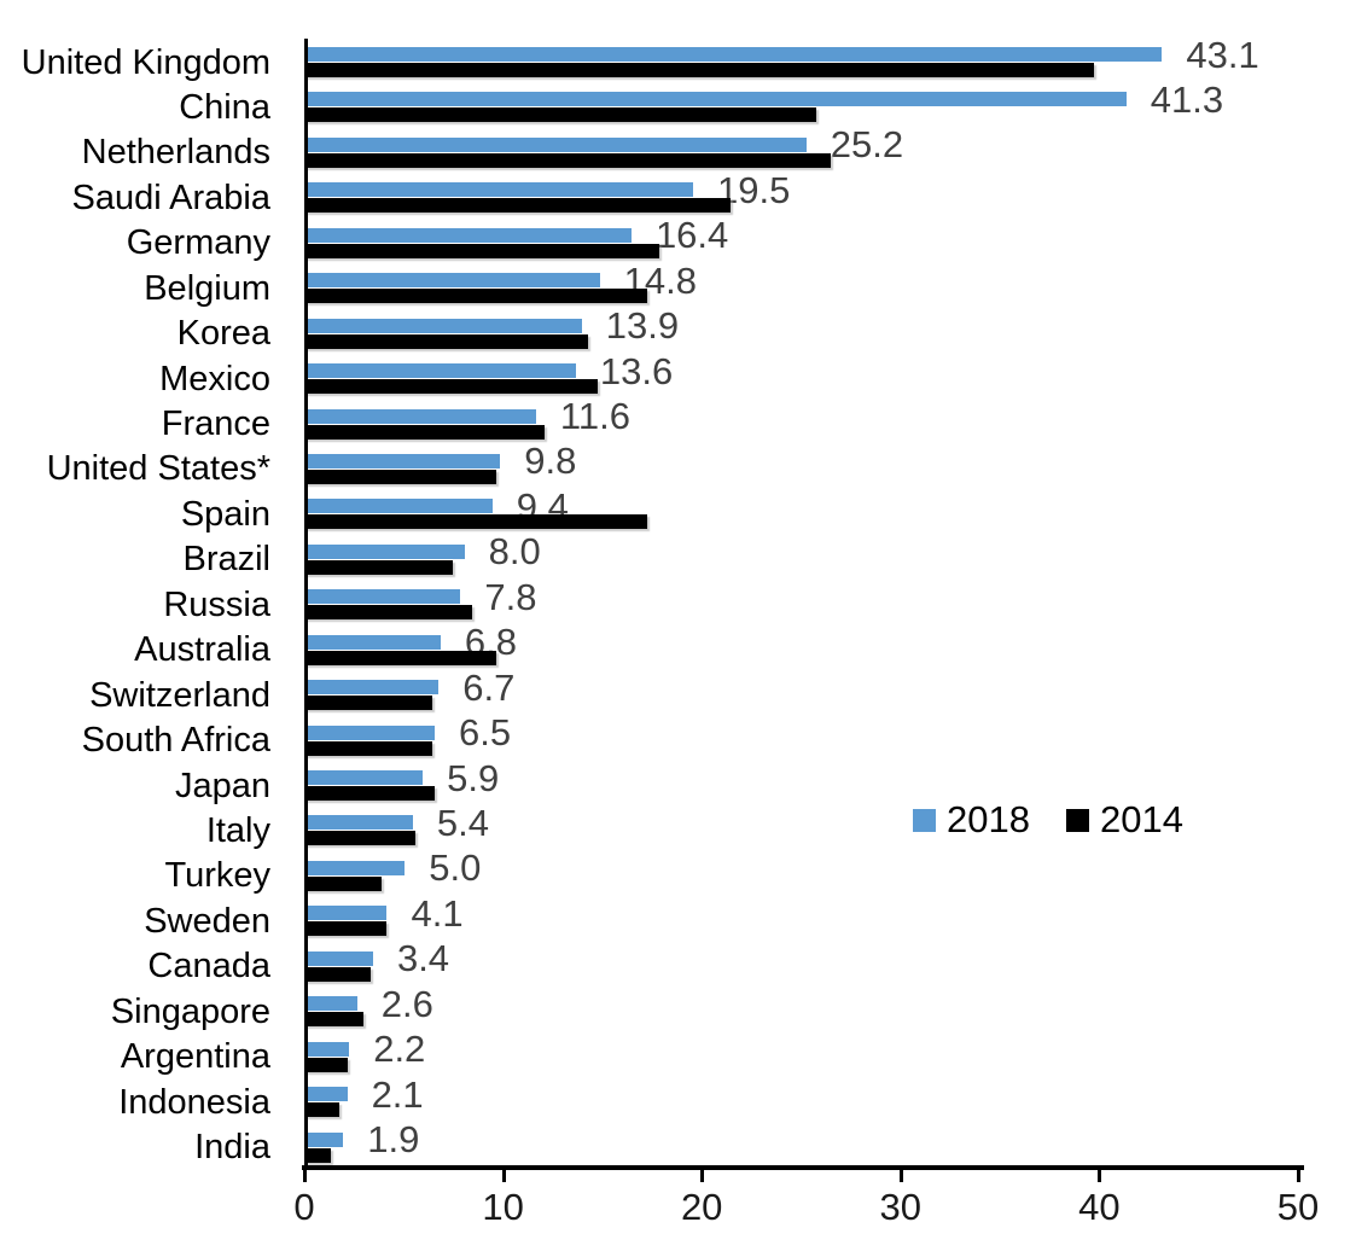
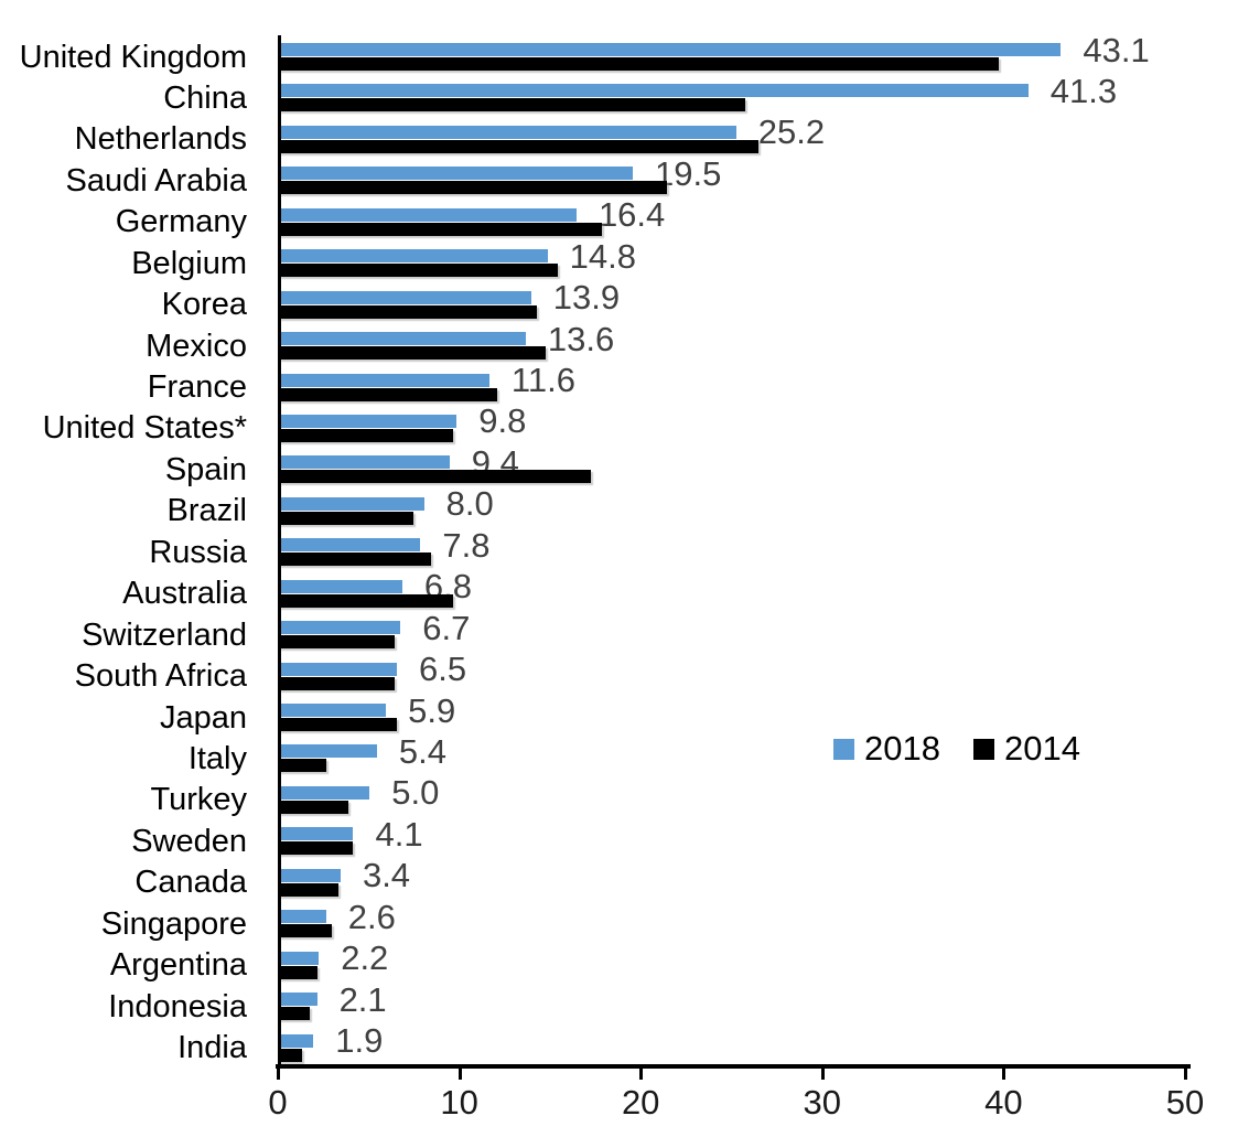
2014/Belgium: 17.2 -> 15.4
2014/Italy: 5.5 -> 2.6
